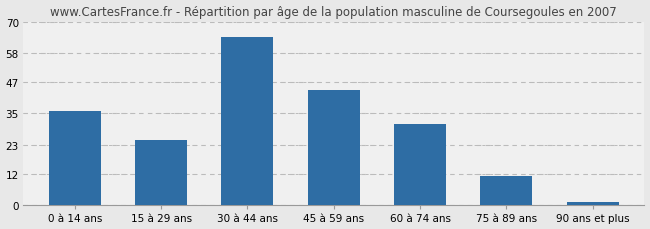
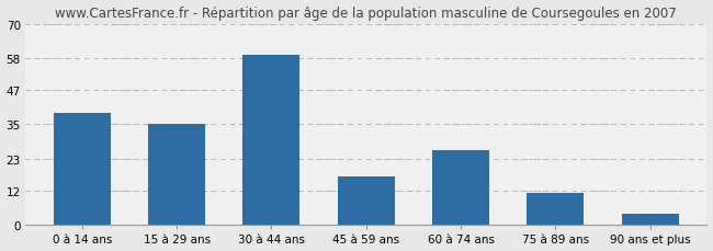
0 à 14 ans: 36 -> 39
15 à 29 ans: 25 -> 35
30 à 44 ans: 64 -> 59
45 à 59 ans: 44 -> 17
60 à 74 ans: 31 -> 26
90 ans et plus: 1 -> 4
